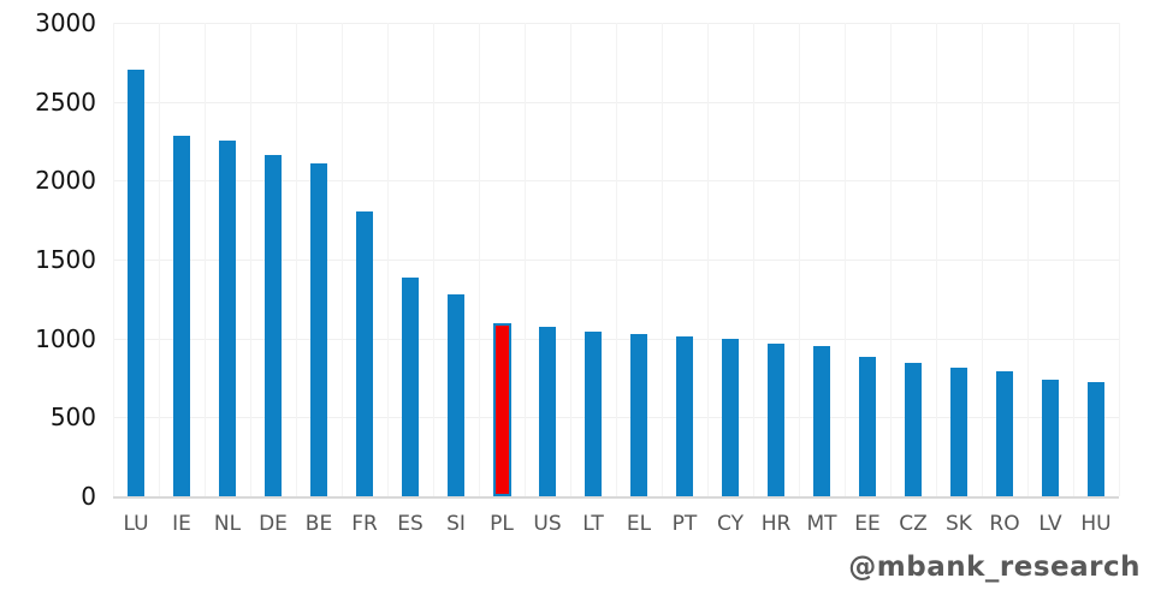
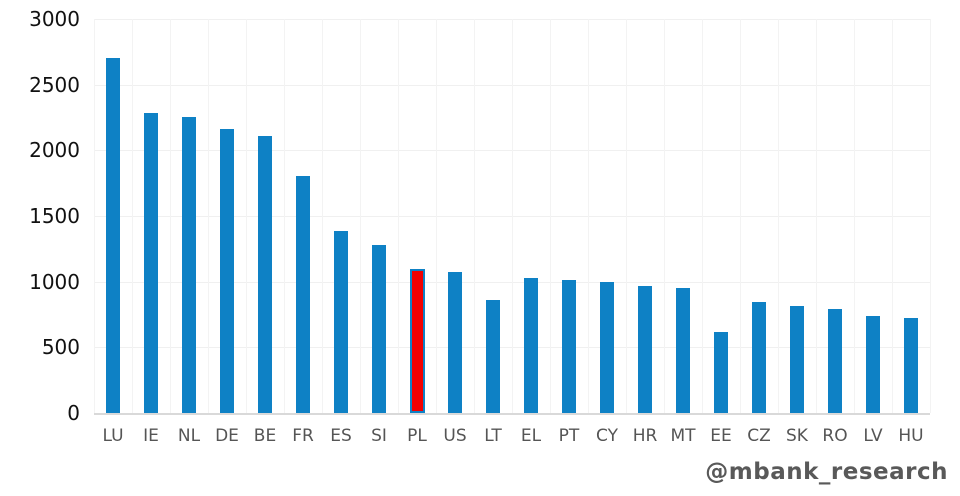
LT: 1040 -> 860
EE: 880 -> 620
